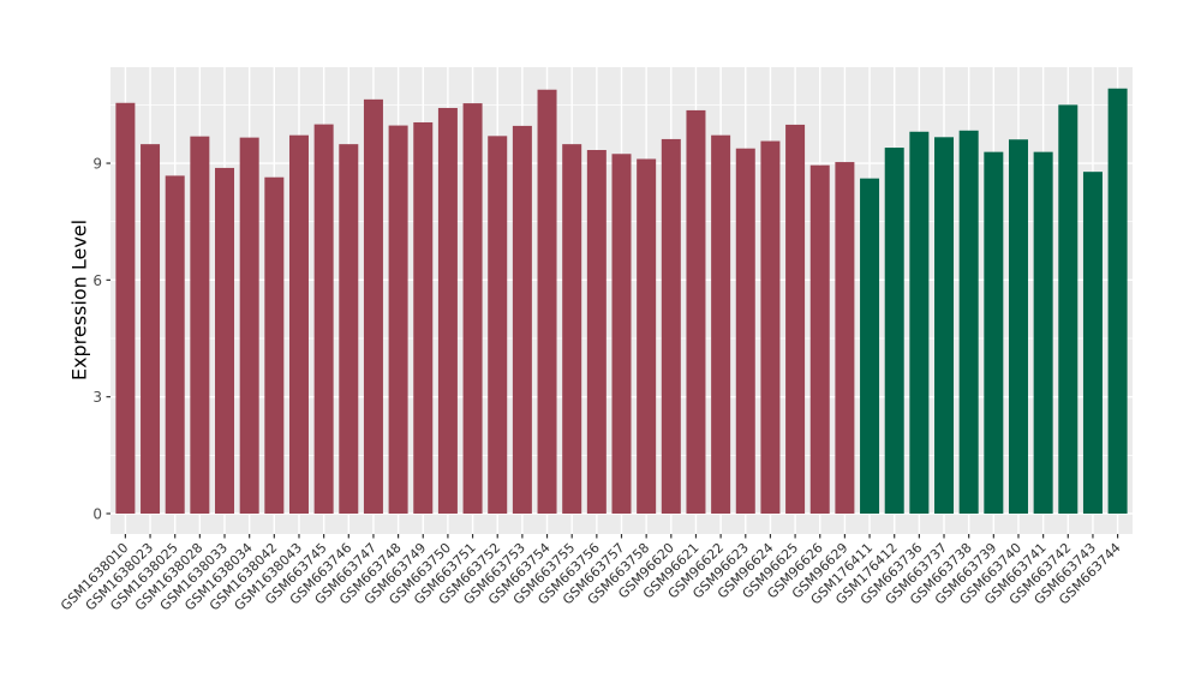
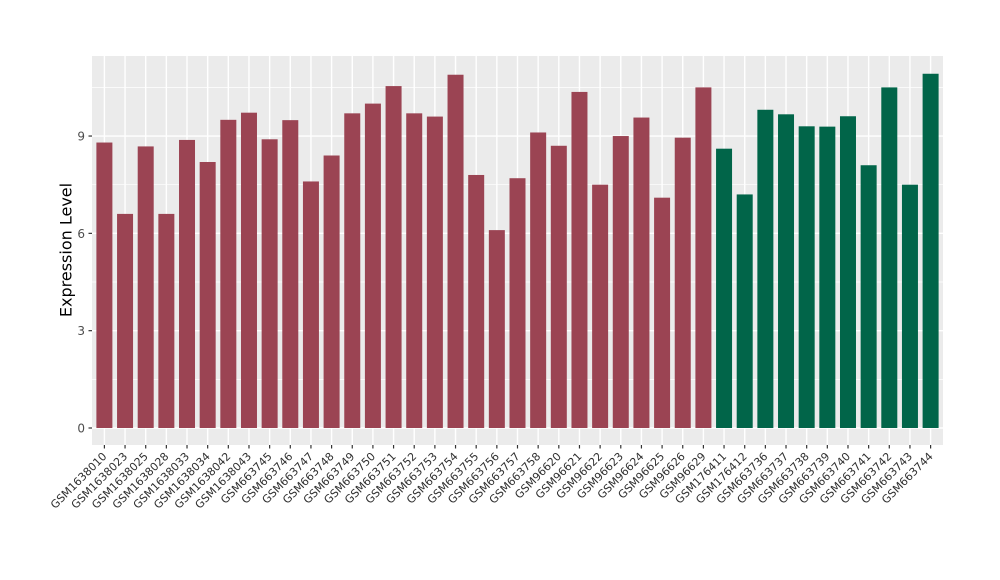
GSM1638010: 10.6 -> 8.8
GSM1638023: 9.5 -> 6.6
GSM1638028: 9.7 -> 6.6
GSM1638034: 9.7 -> 8.2
GSM1638042: 8.6 -> 9.5
GSM663745: 10.0 -> 8.9
GSM663747: 10.6 -> 7.6
GSM663748: 10.0 -> 8.4
GSM663749: 10.1 -> 9.7
GSM663750: 10.4 -> 10.0
GSM663753: 10.0 -> 9.6
GSM663755: 9.5 -> 7.8
GSM663756: 9.3 -> 6.1
GSM663757: 9.2 -> 7.7
GSM96620: 9.6 -> 8.7
GSM96622: 9.7 -> 7.5
GSM96623: 9.4 -> 9.0
GSM96625: 10.0 -> 7.1
GSM96629: 9.0 -> 10.5
GSM176412: 9.4 -> 7.2
GSM663738: 9.8 -> 9.3
GSM663741: 9.3 -> 8.1
GSM663743: 8.8 -> 7.5
